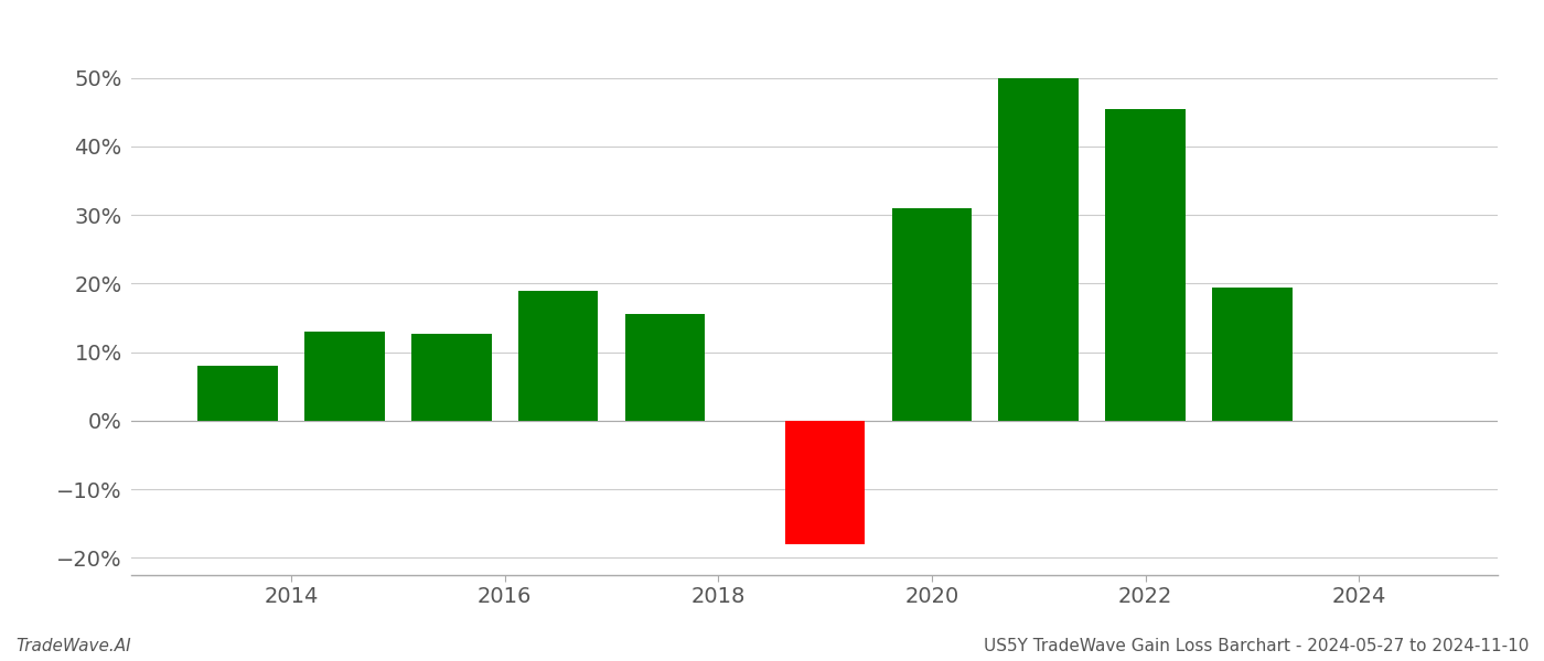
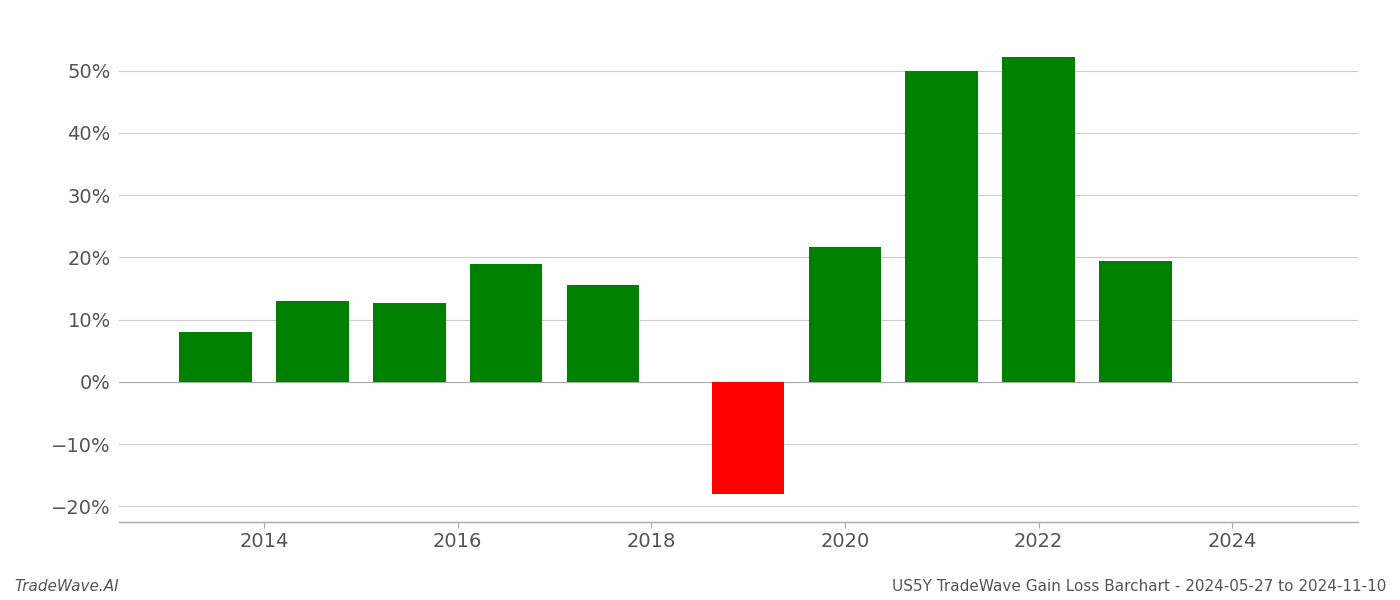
2020: 31.0% -> 21.6%
2022: 45.5% -> 52.2%
